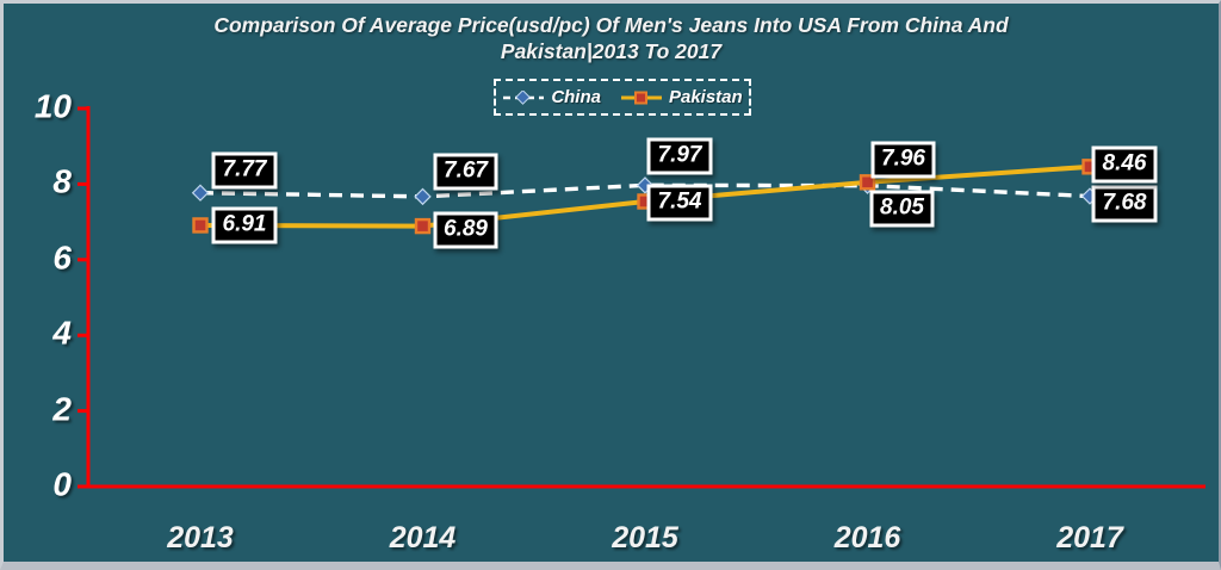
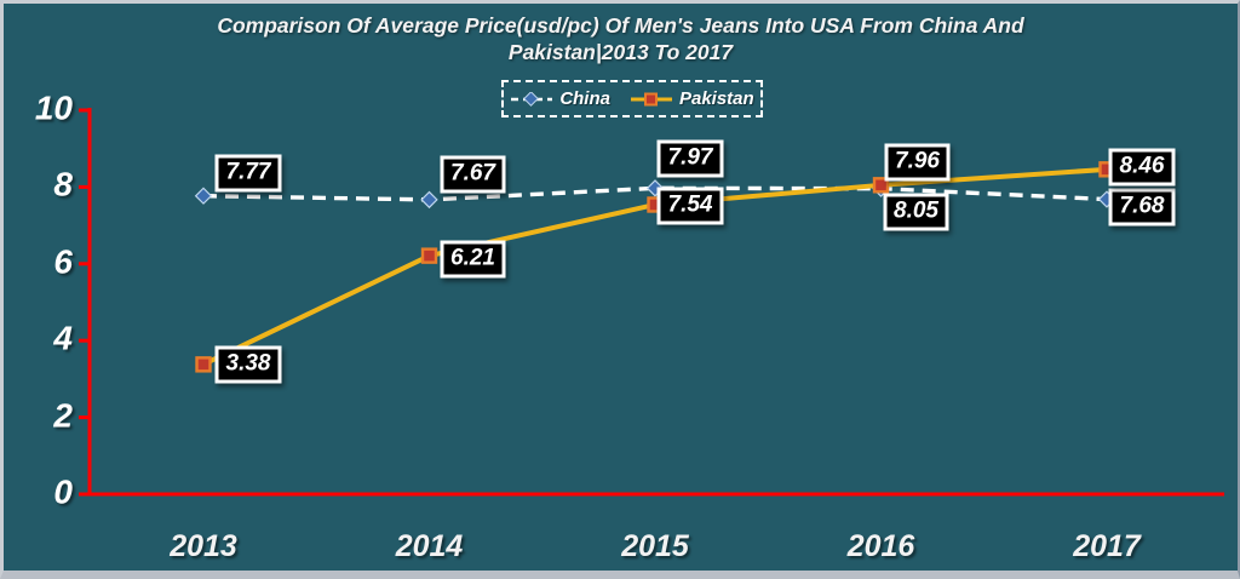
Pakistan/2013: 6.91 -> 3.38
Pakistan/2014: 6.89 -> 6.21
